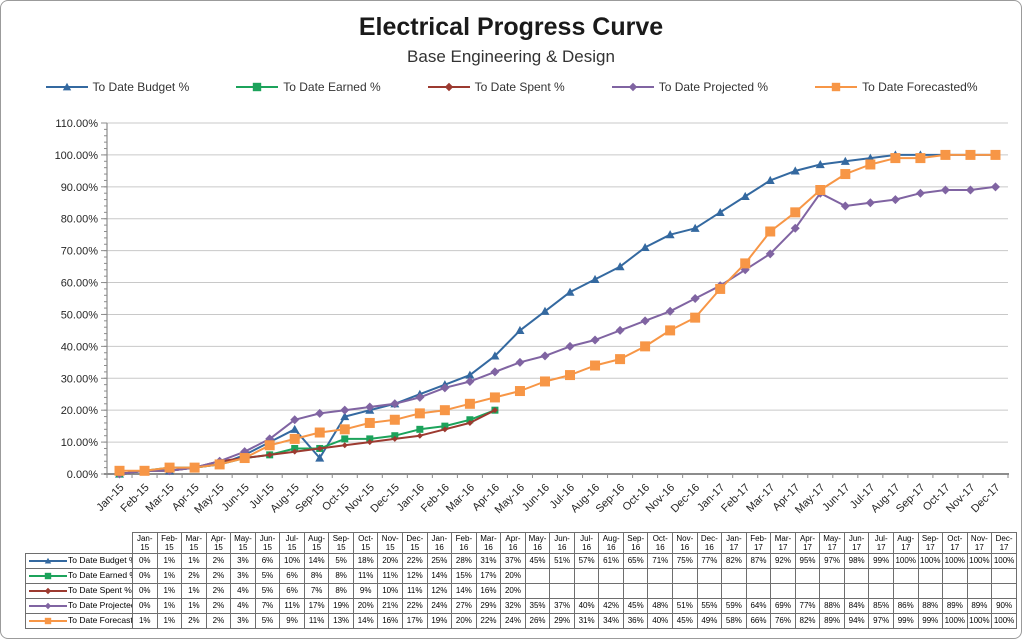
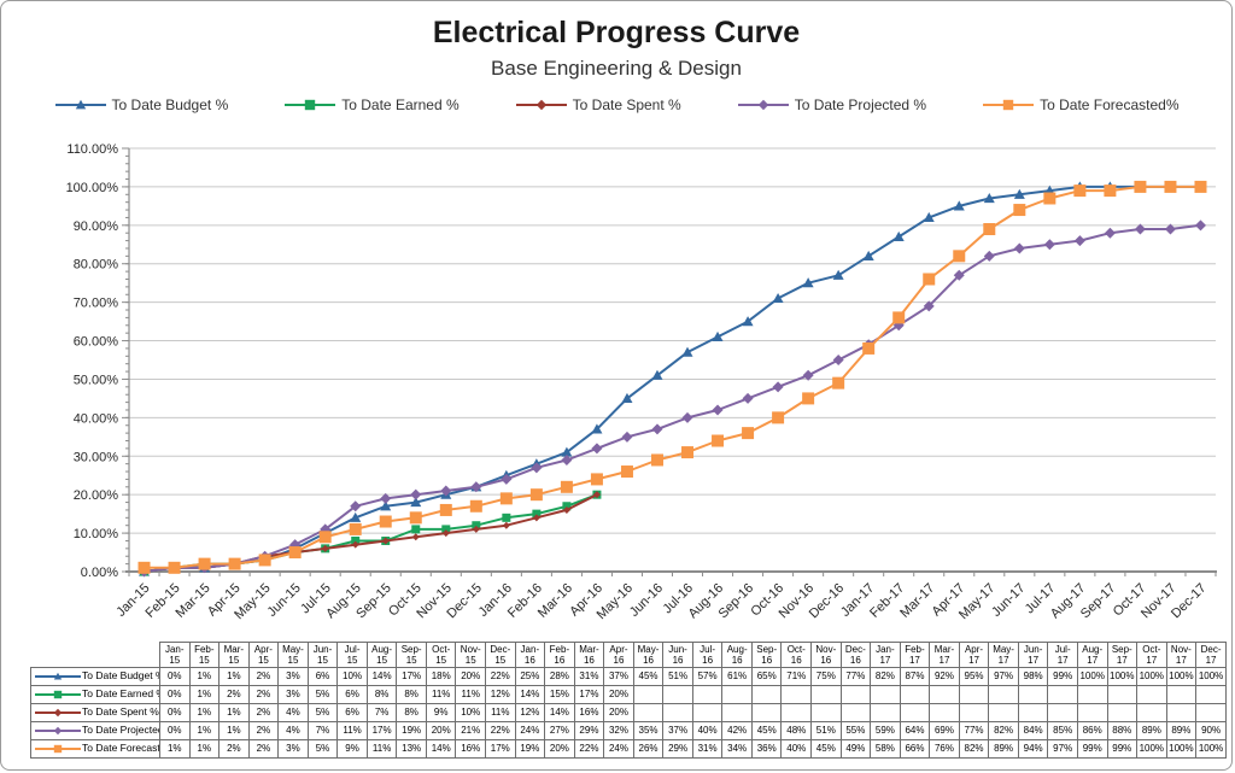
To Date Budget %/Sep-15: 5% -> 17%
To Date Projected %/May-17: 88% -> 82%
